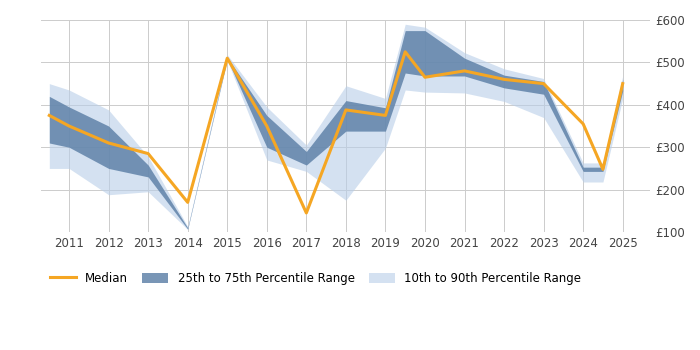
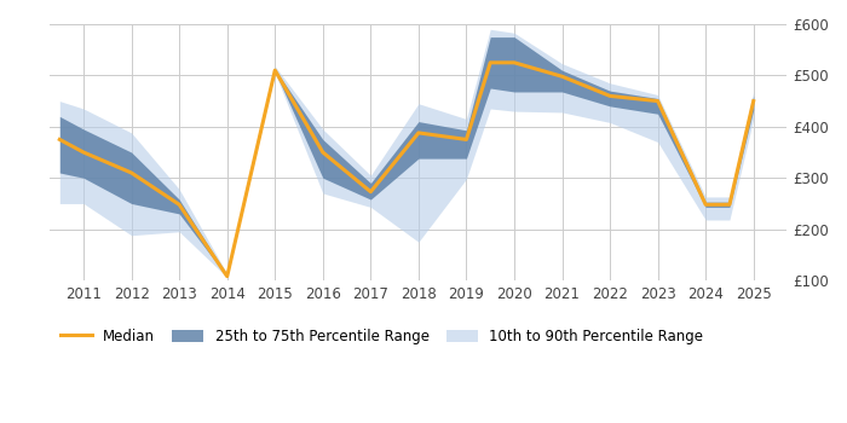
Median/2013: £285 -> £248
Median/2014: £170 -> £108
Median/2017: £145 -> £273
Median/2020: £465 -> £525
Median/2021: £480 -> £498
Median/2024: £355 -> £248
